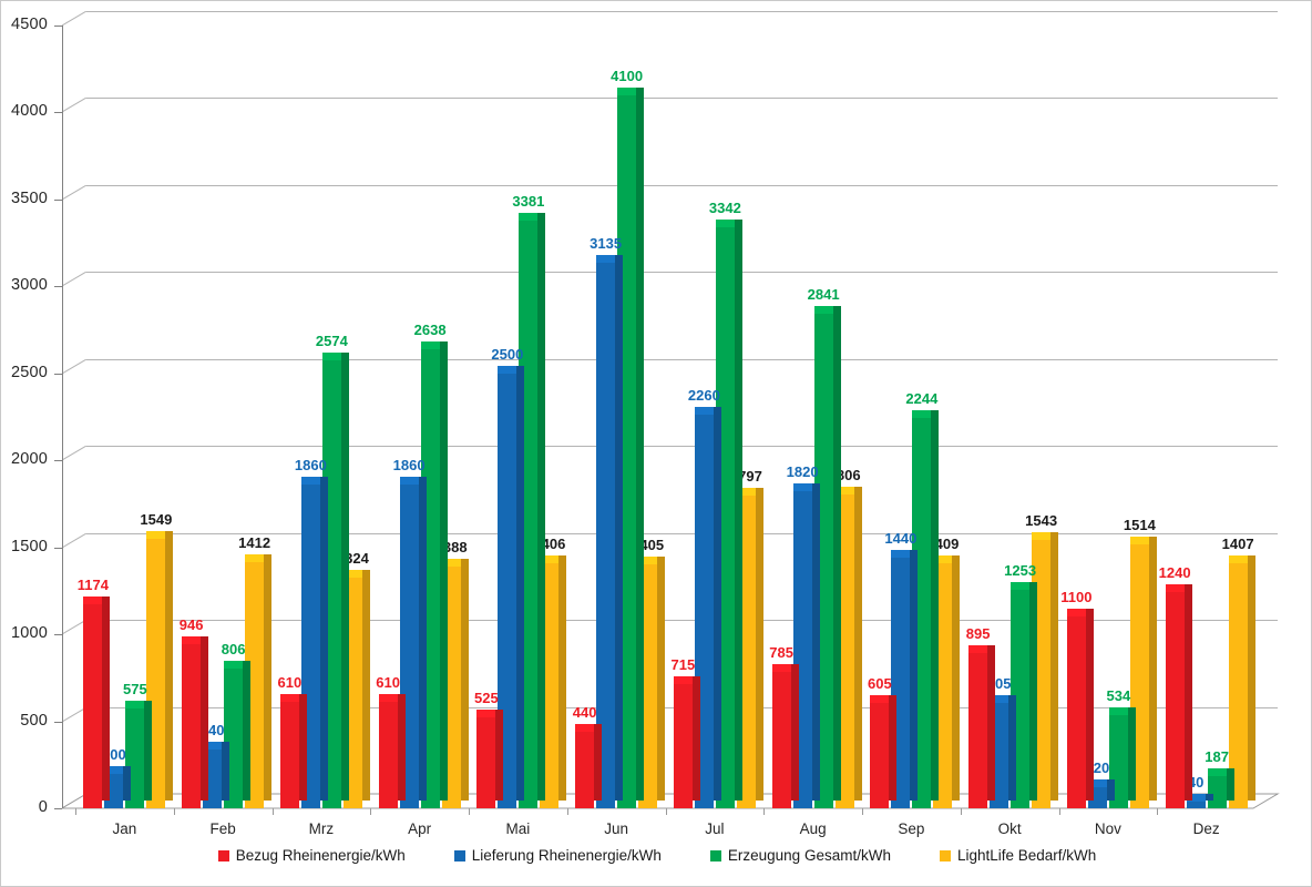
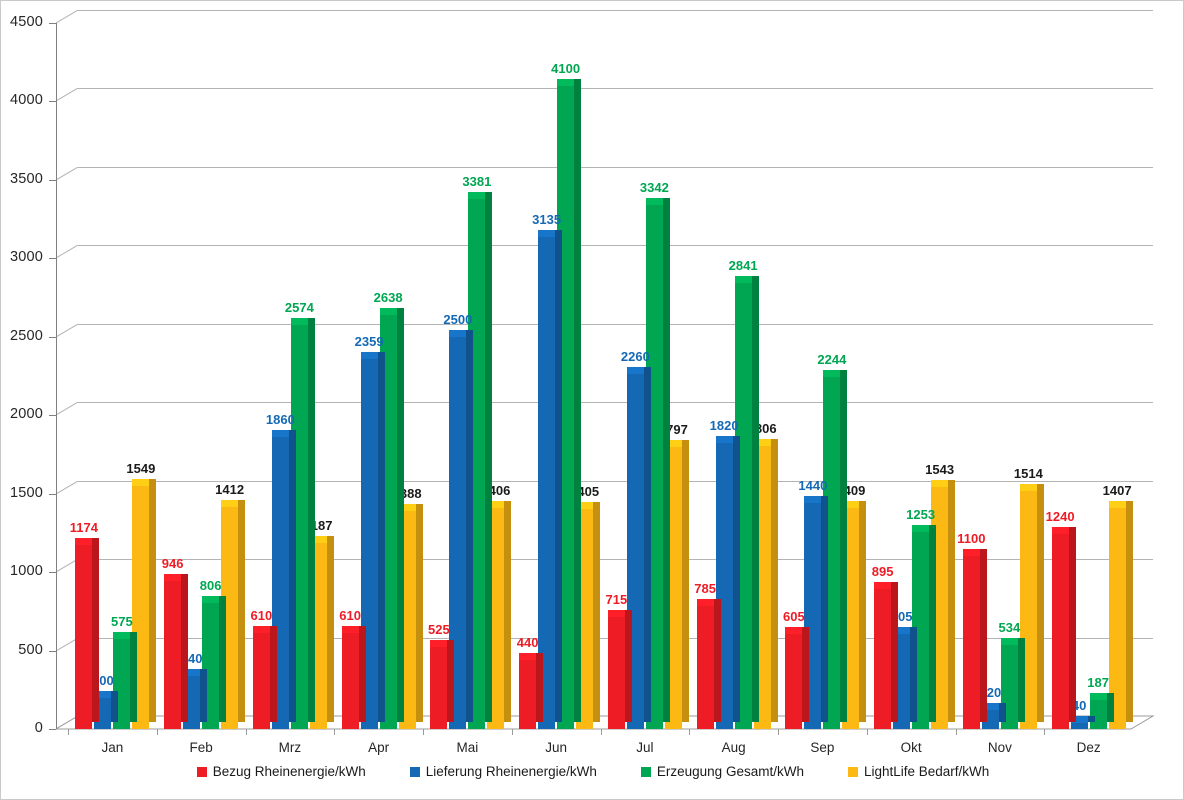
LightLife Bedarf/kWh/Mrz: 1324 -> 1187
Lieferung Rheinenergie/kWh/Apr: 1860 -> 2359
